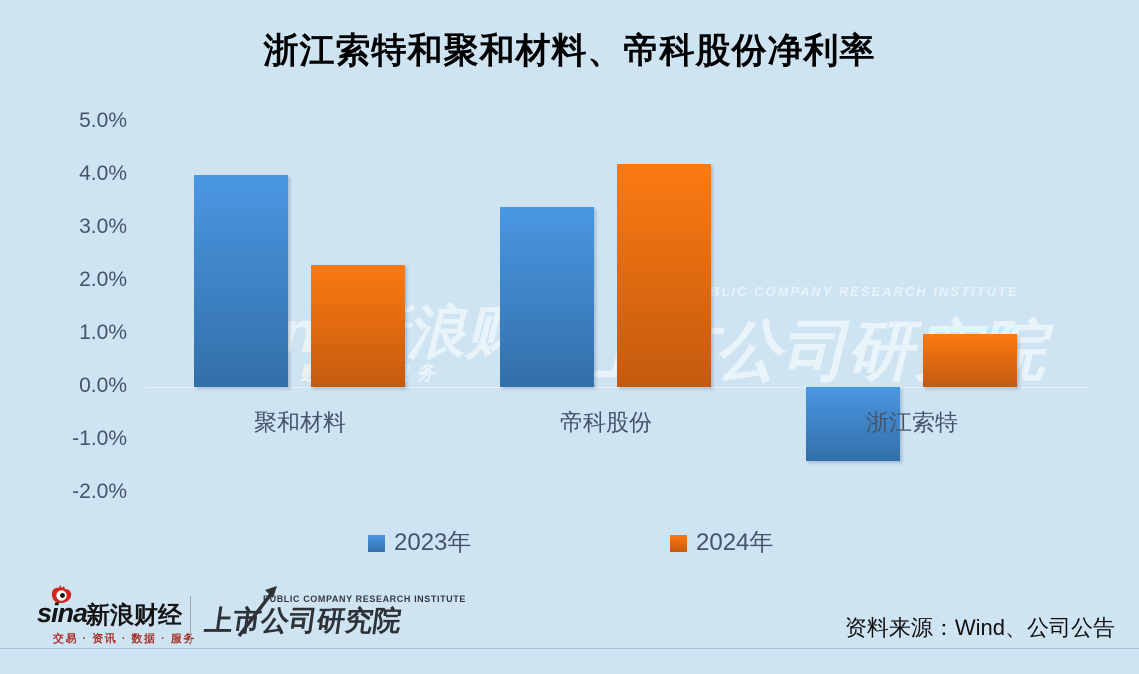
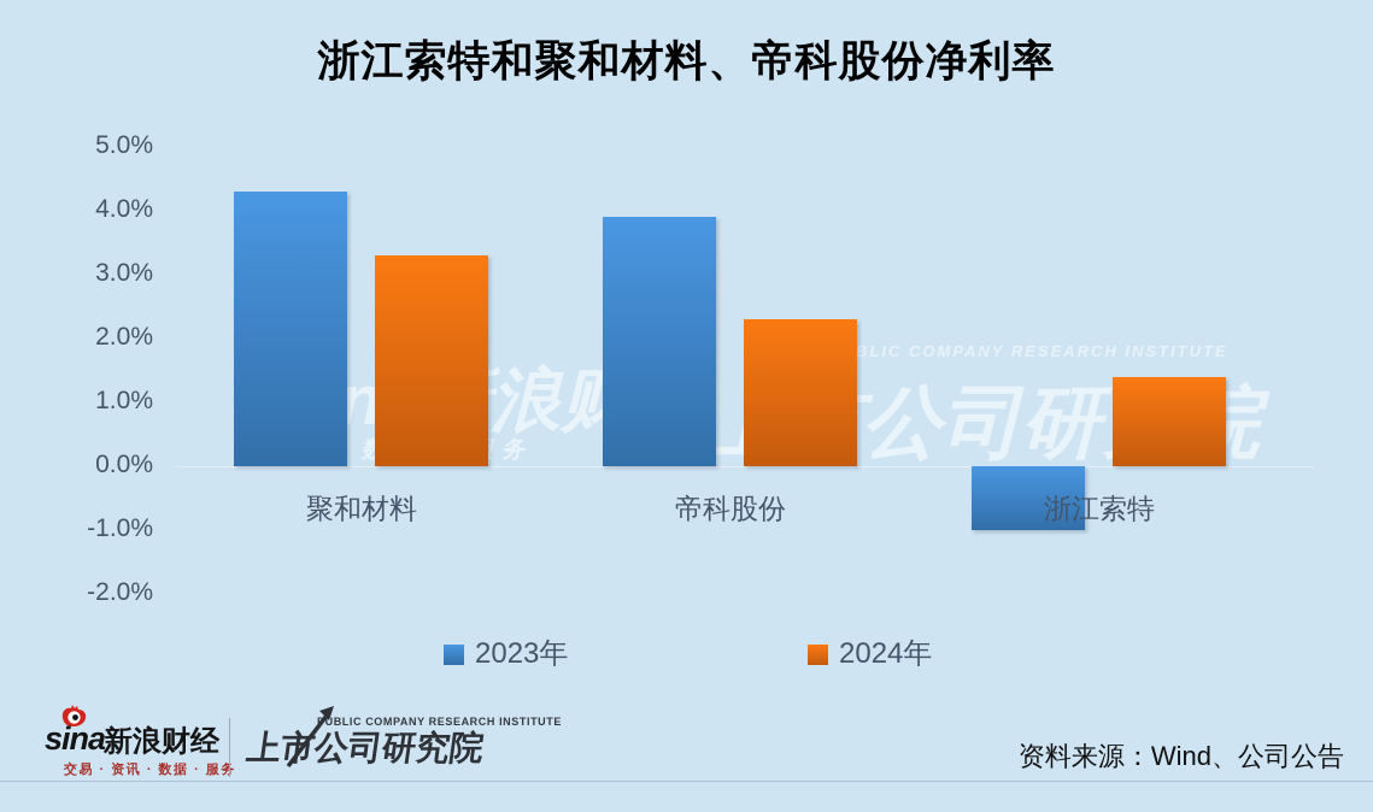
2023年/聚和材料: 4.0% -> 4.3%
2024年/聚和材料: 2.3% -> 3.3%
2023年/帝科股份: 3.4% -> 3.9%
2024年/帝科股份: 4.2% -> 2.3%
2023年/浙江索特: -1.4% -> -1.0%
2024年/浙江索特: 1.0% -> 1.4%
